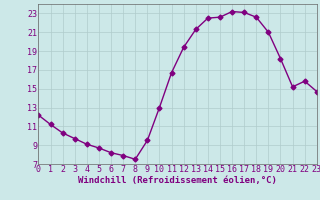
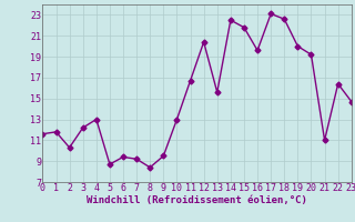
0: 12.2 -> 11.6
1: 11.2 -> 11.8
3: 9.7 -> 12.2
4: 9.1 -> 13.0
6: 8.2 -> 9.4
7: 7.9 -> 9.2
8: 7.5 -> 8.4
12: 19.4 -> 20.4
13: 21.3 -> 15.6
15: 22.6 -> 21.8
16: 23.2 -> 19.6
19: 21.0 -> 20.0
20: 18.2 -> 19.2
21: 15.2 -> 11.0
22: 15.8 -> 16.4
